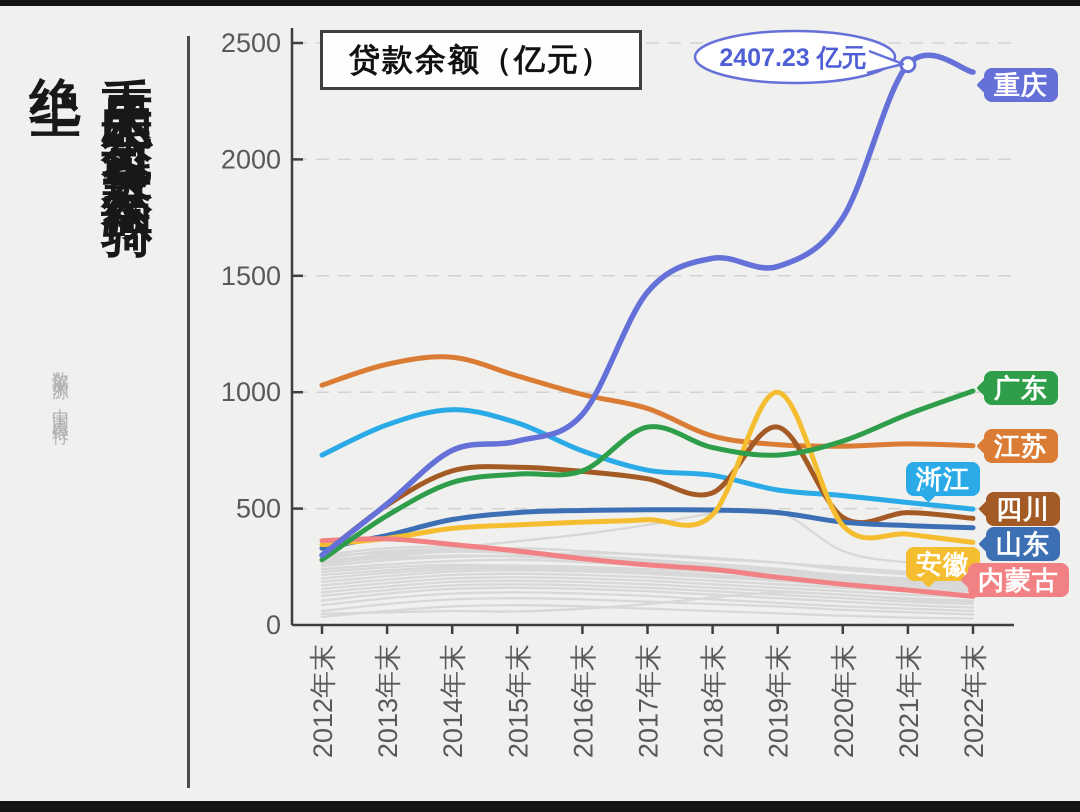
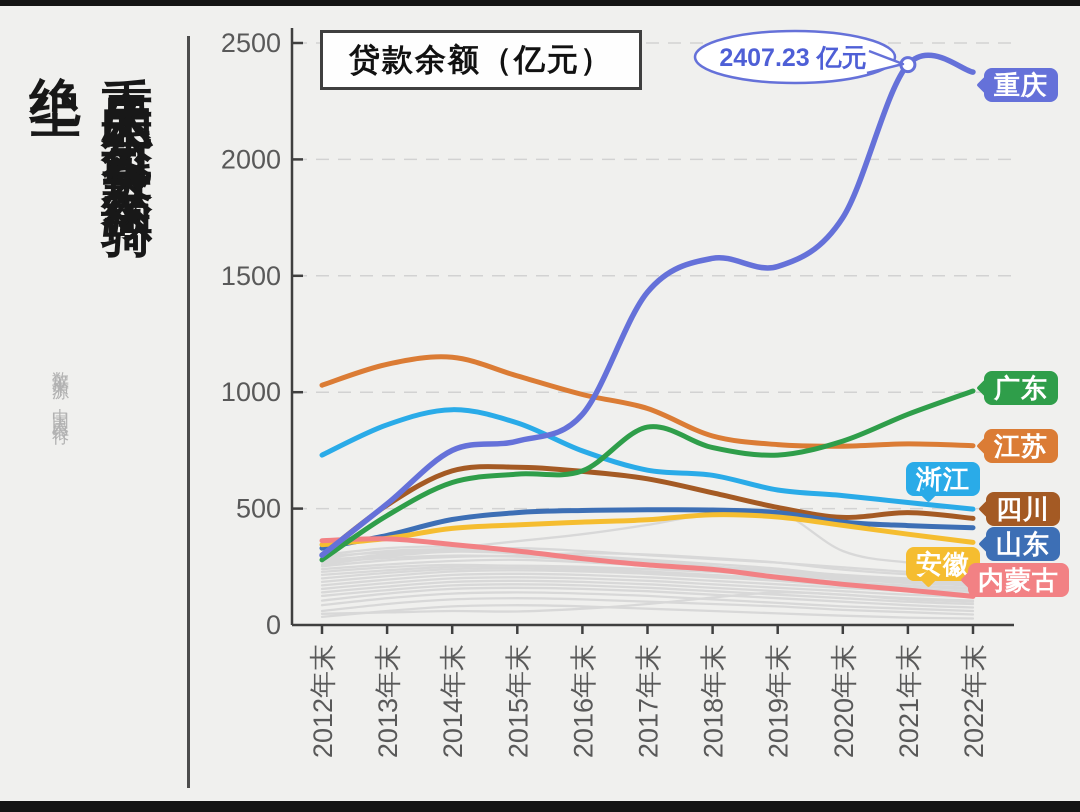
四川/2019年末: 850 -> 500
安徽/2019年末: 1000 -> 460
